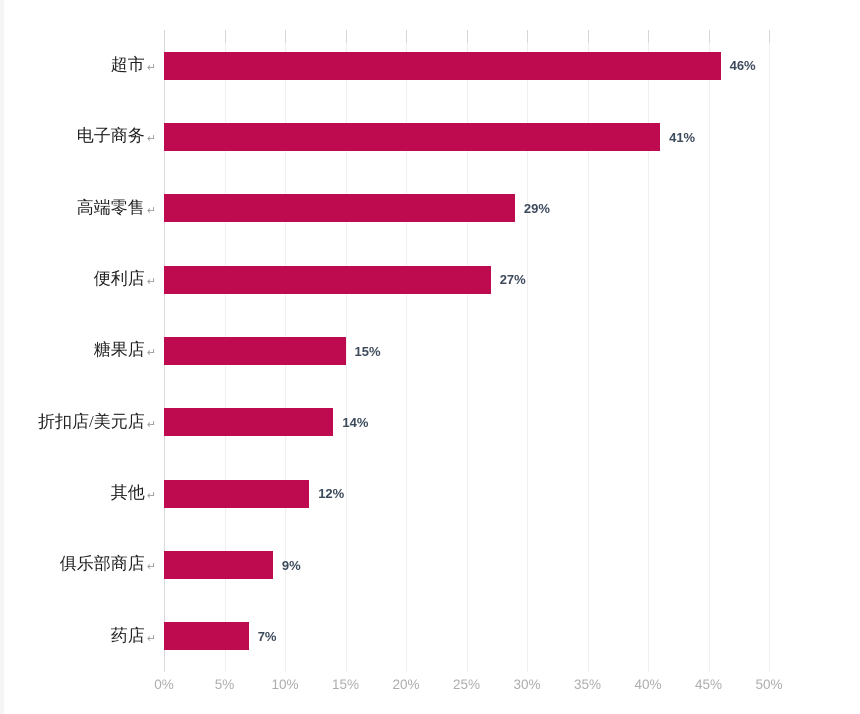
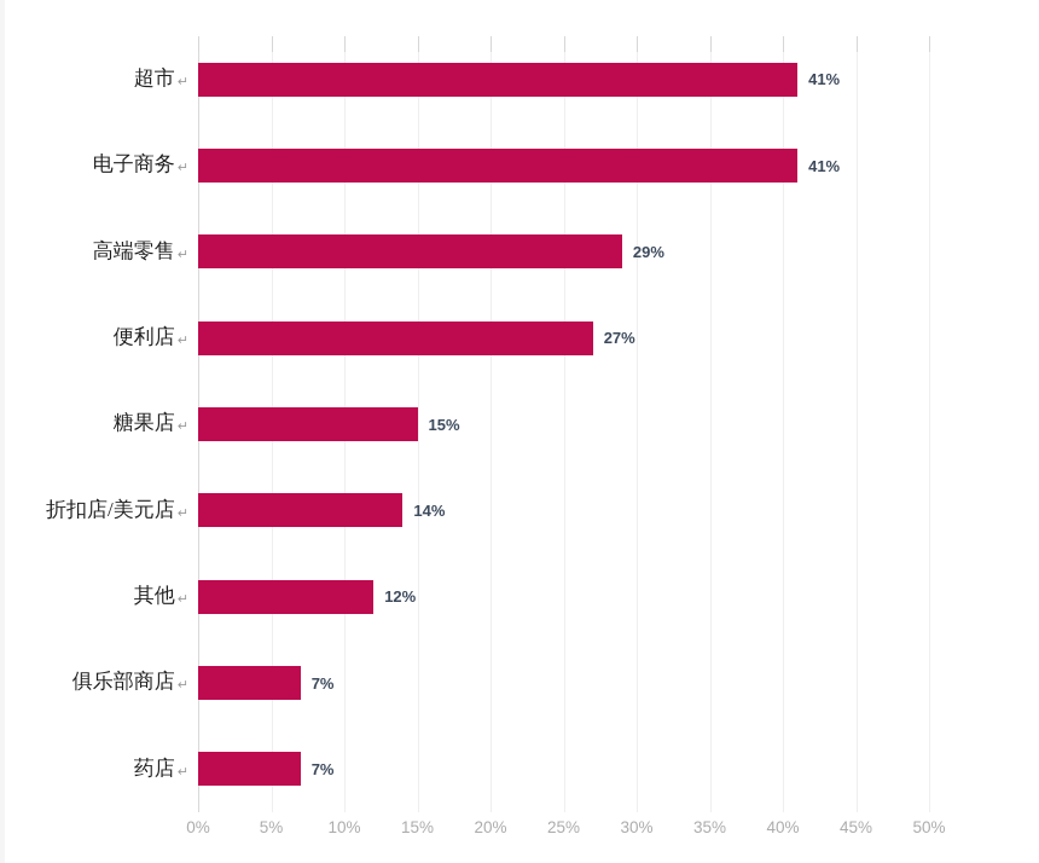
超市: 46% -> 41%
俱乐部商店: 9% -> 7%
